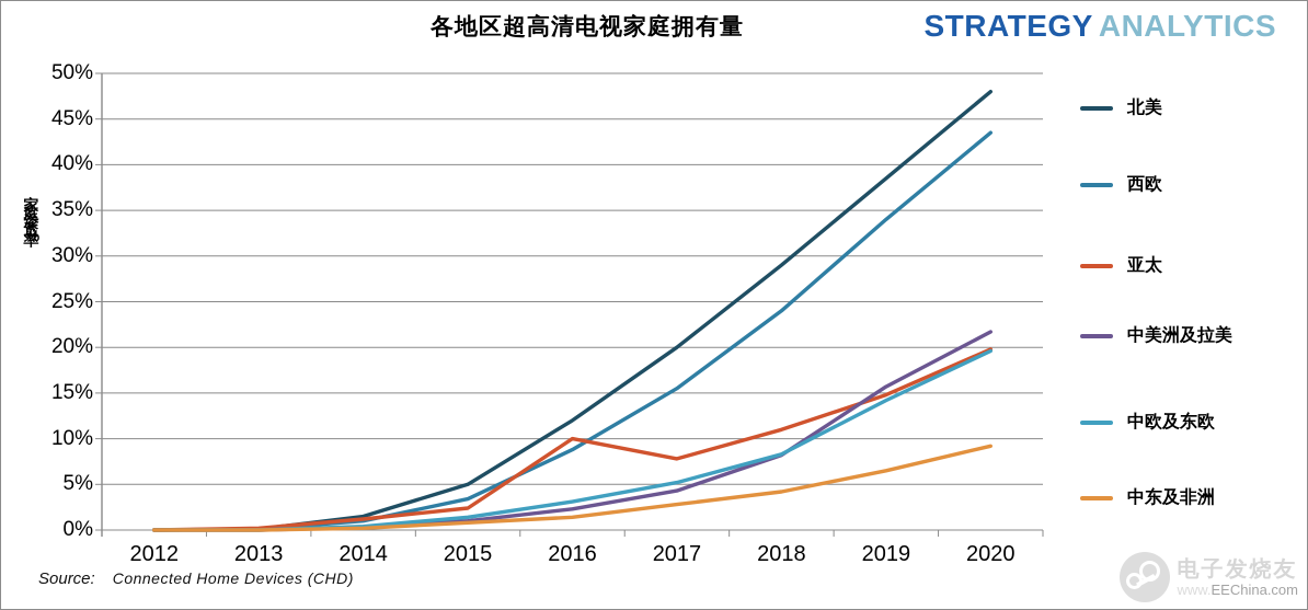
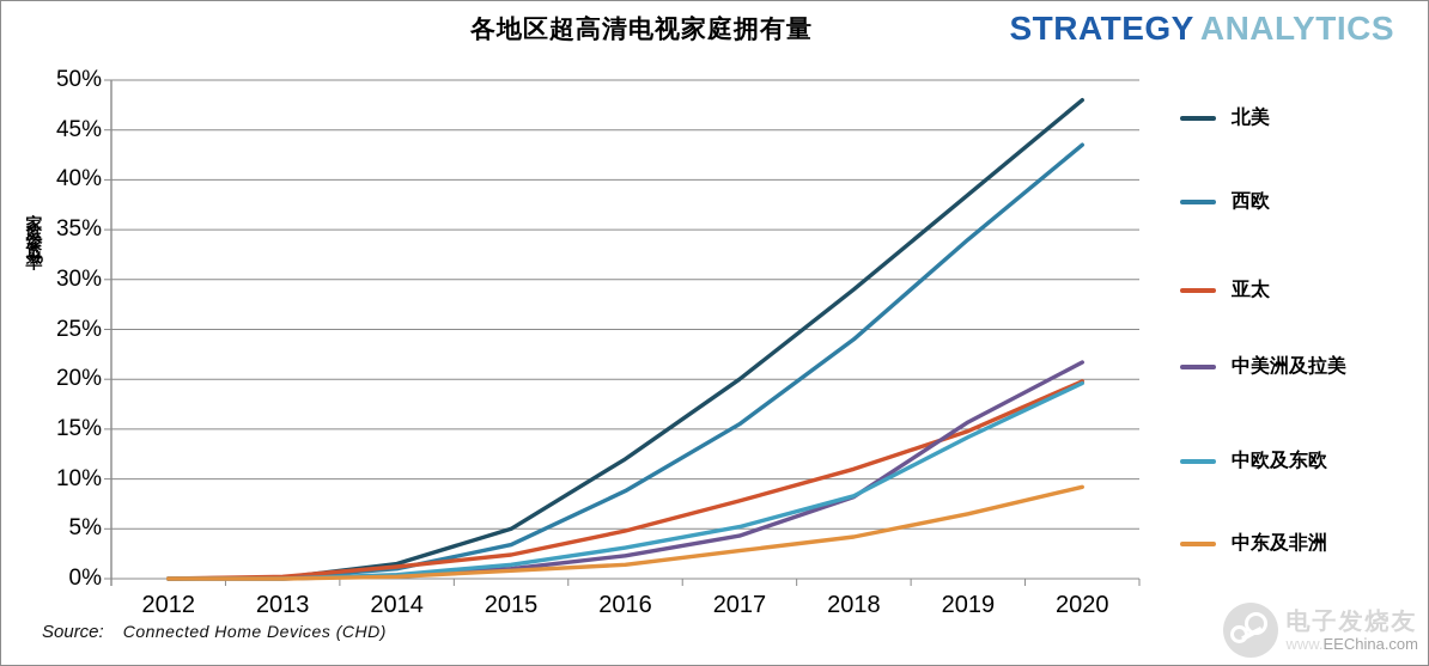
亚太/2016: 10% -> 5%
